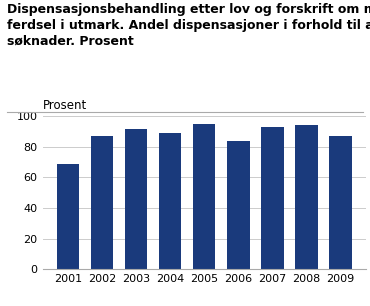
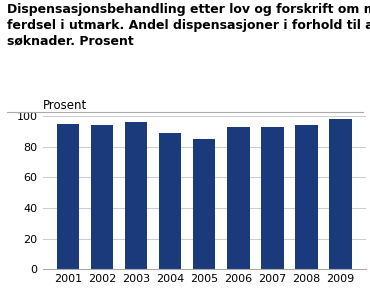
2001: 69 -> 95
2002: 87 -> 94
2003: 92 -> 96
2005: 95 -> 85
2006: 84 -> 93
2009: 87 -> 98
